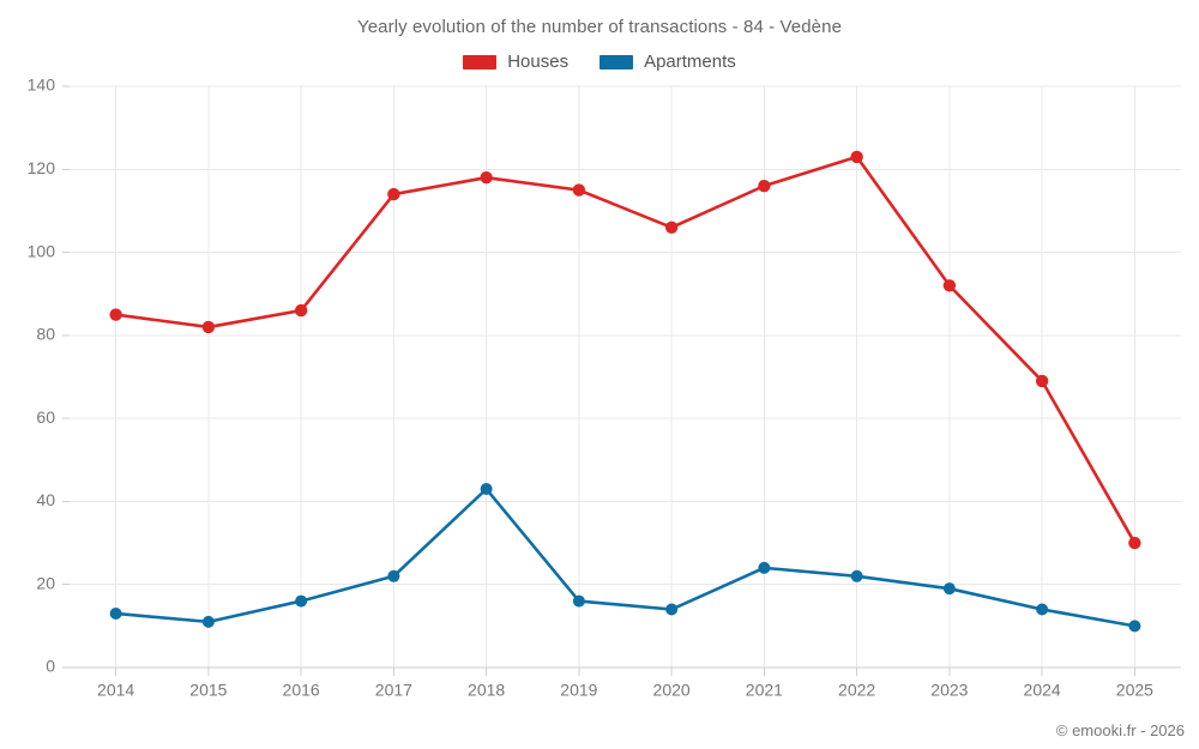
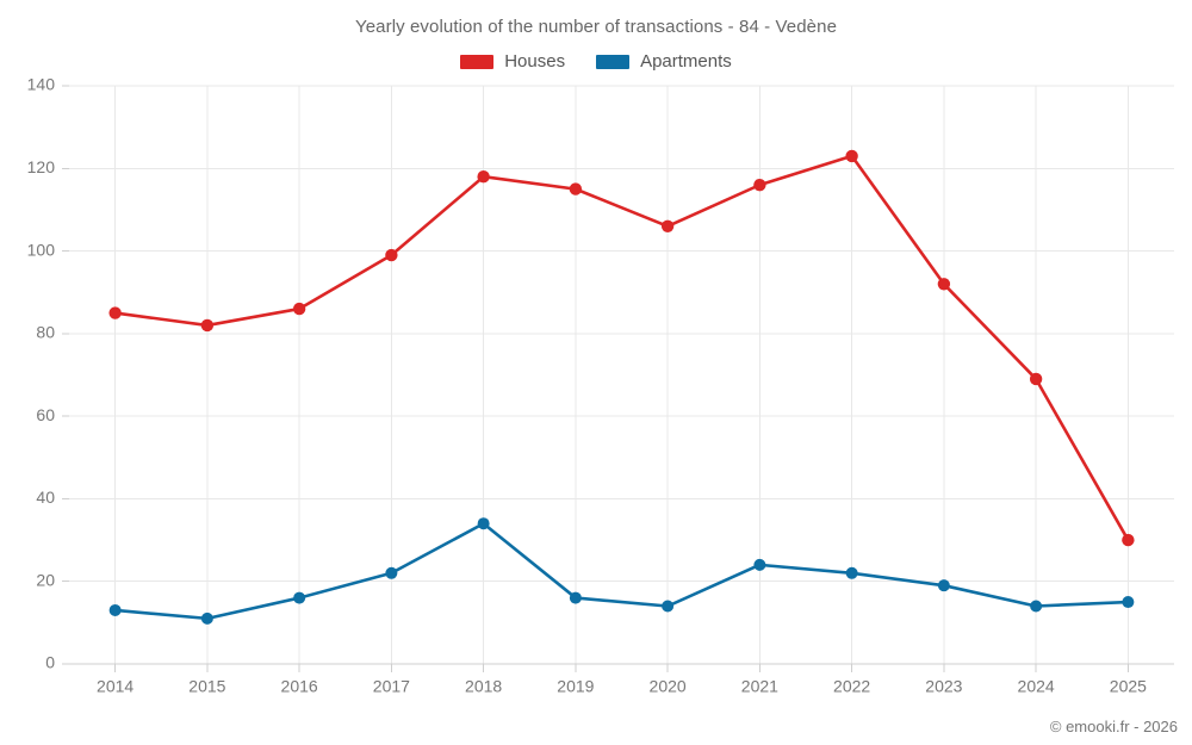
Houses/2017: 114 -> 99
Apartments/2018: 43 -> 34
Apartments/2025: 10 -> 15
